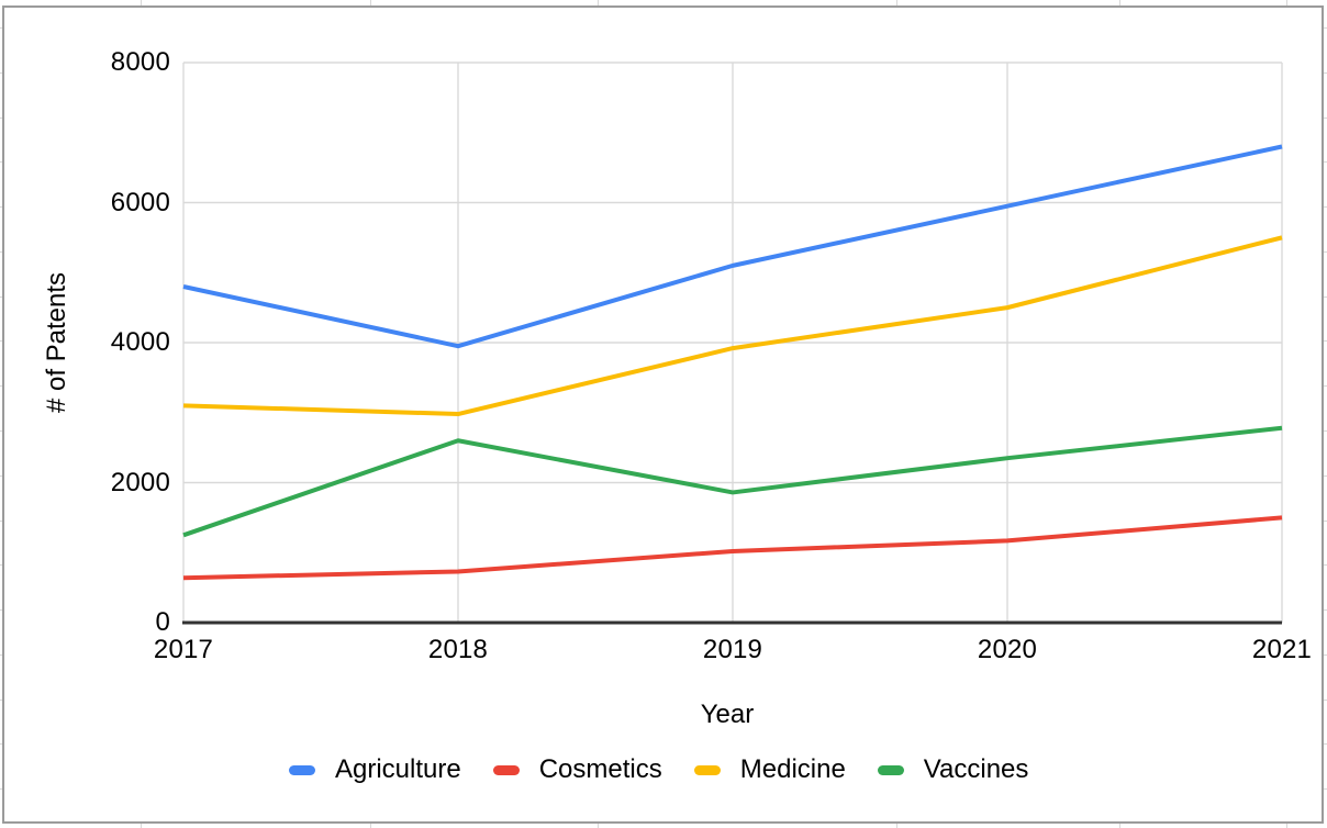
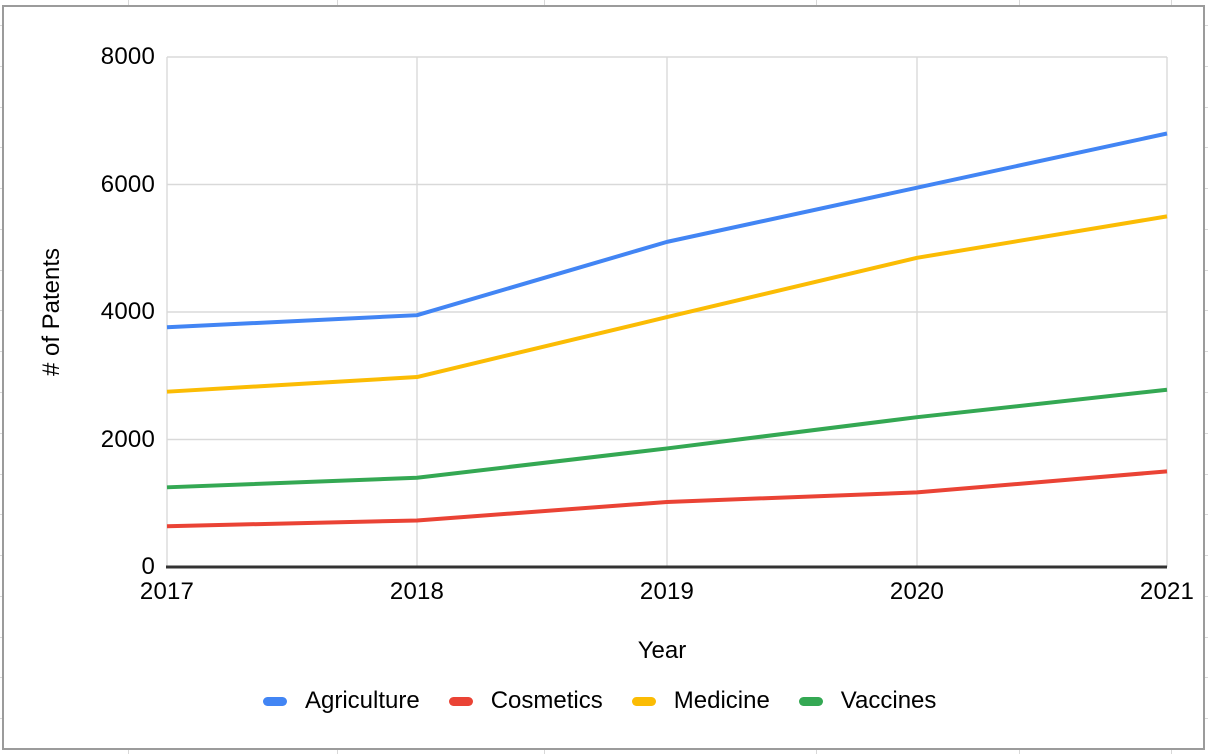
Agriculture/2017: 4800 -> 3800
Medicine/2017: 3100 -> 2800
Vaccines/2018: 2600 -> 1400
Medicine/2020: 4500 -> 4800
